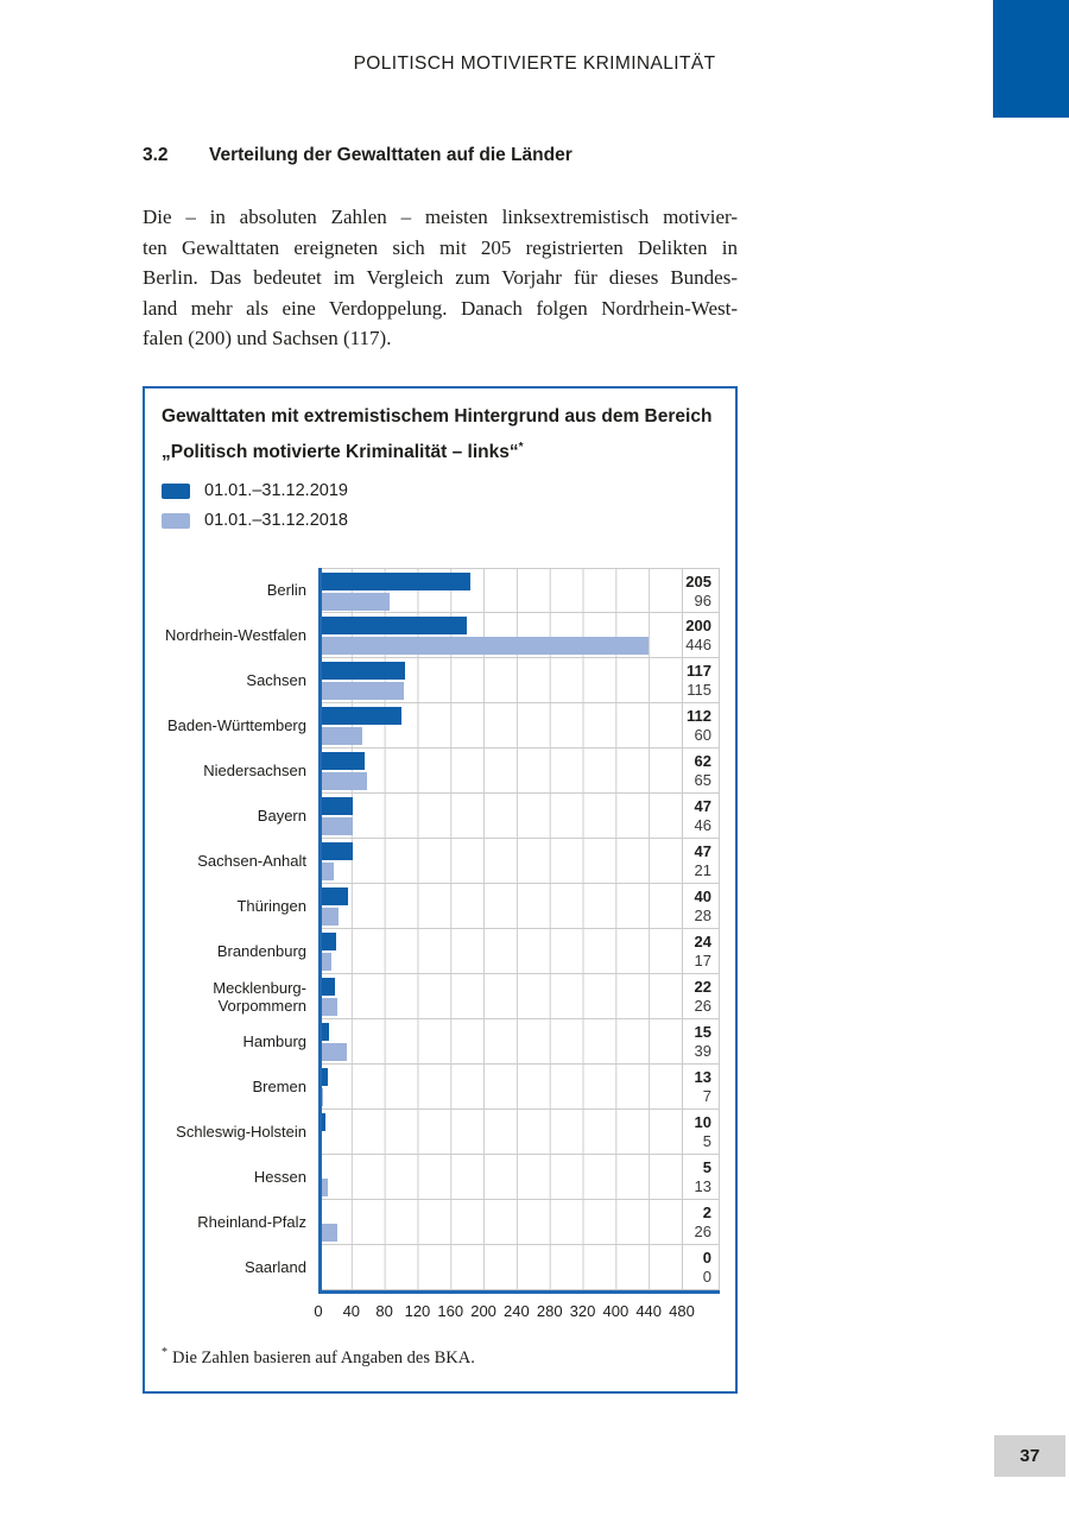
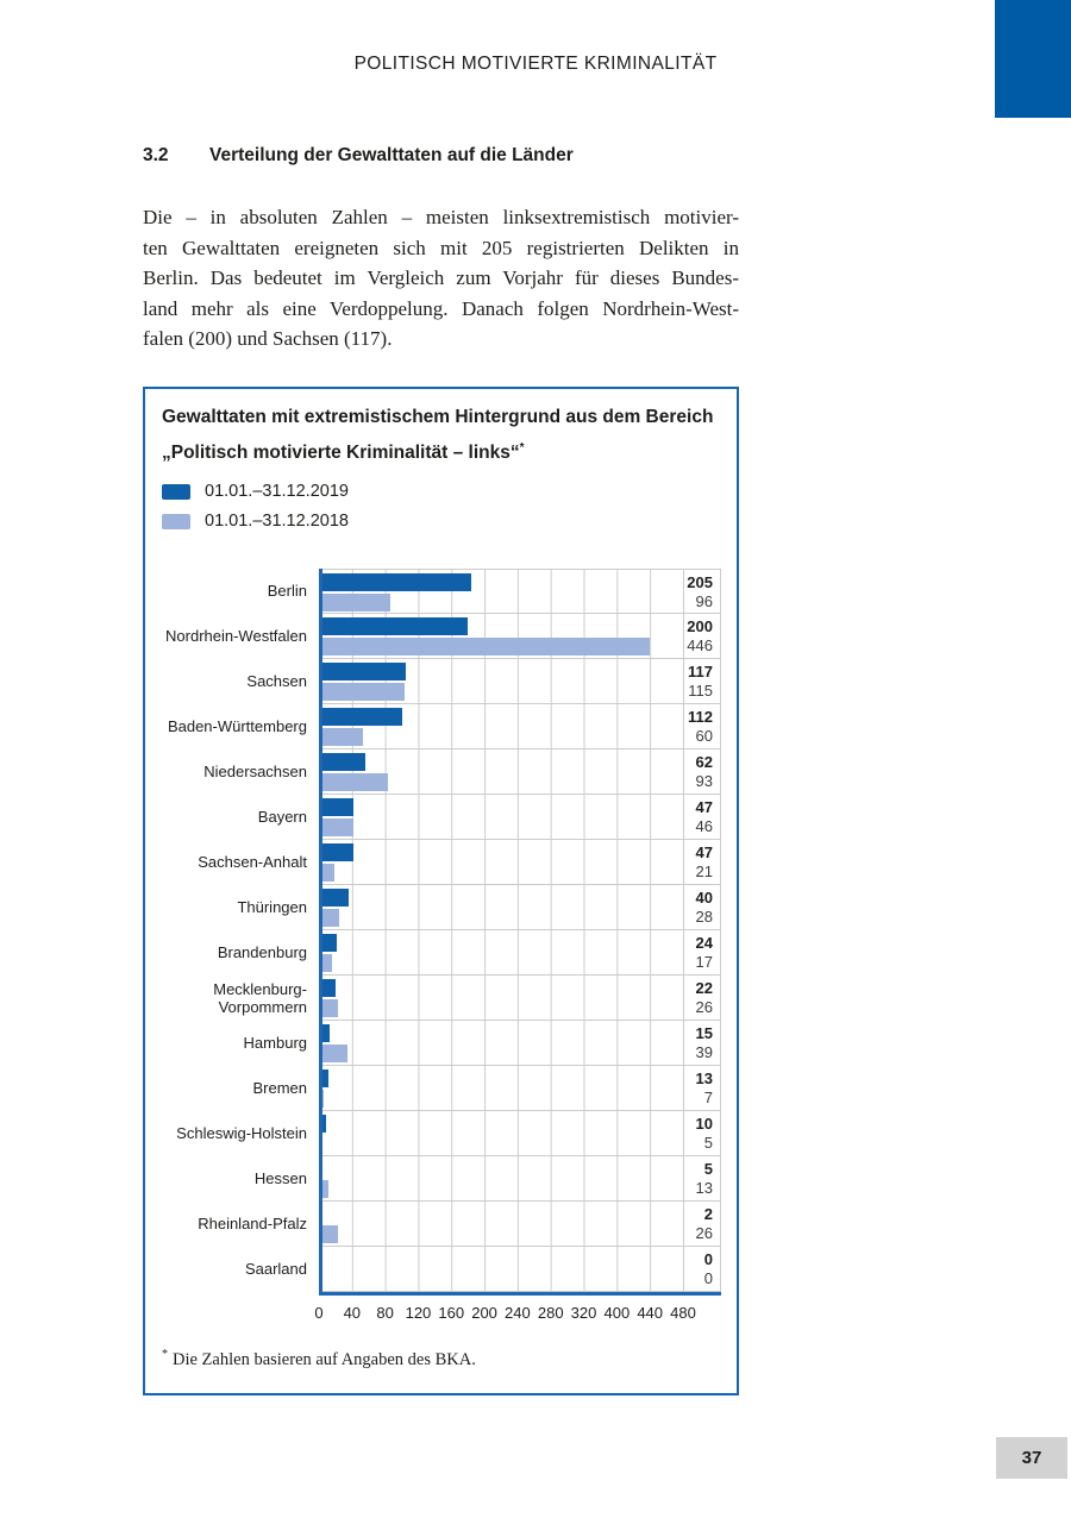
01.01.–31.12.2018/Niedersachsen: 65 -> 93
